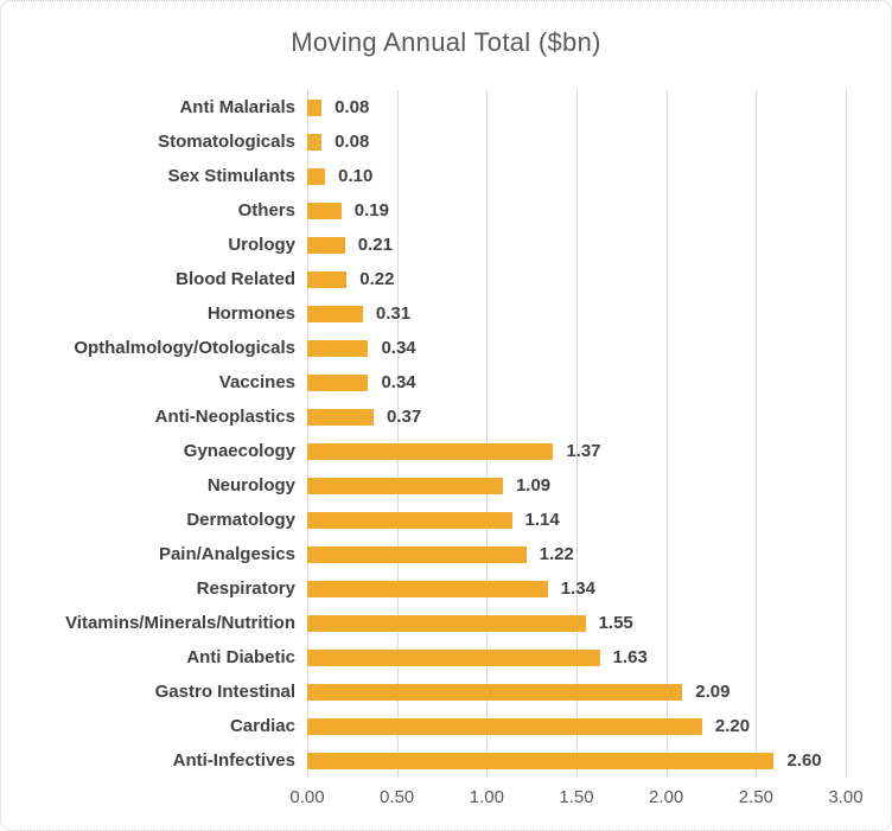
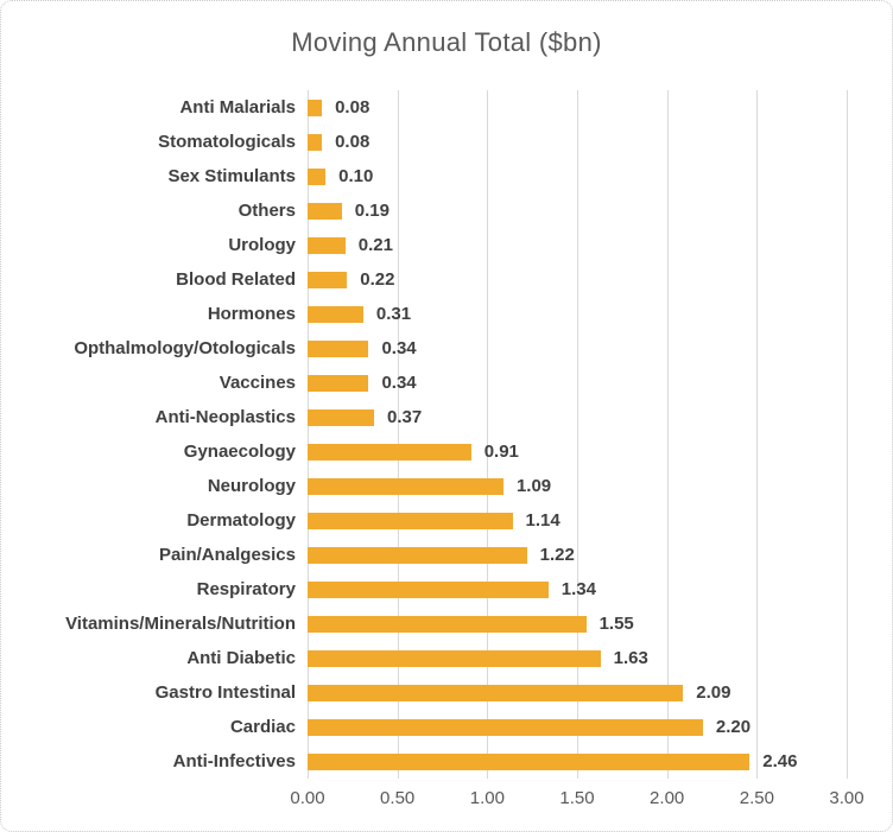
Gynaecology: 1.37 -> 0.91
Anti-Infectives: 2.60 -> 2.46
